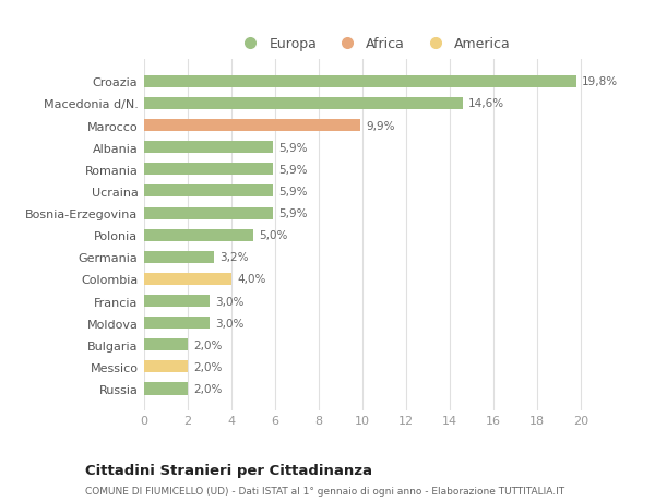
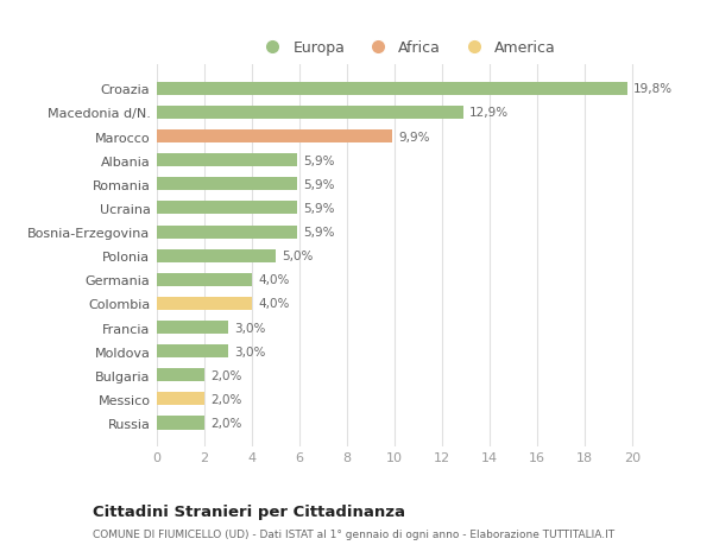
Macedonia d/N.: 14,6% -> 12,9%
Germania: 3,2% -> 4,0%
